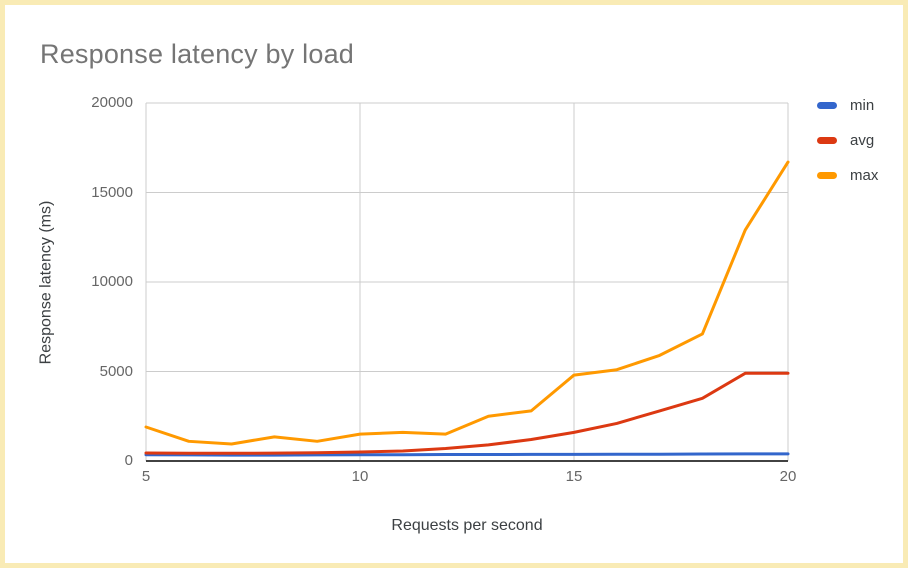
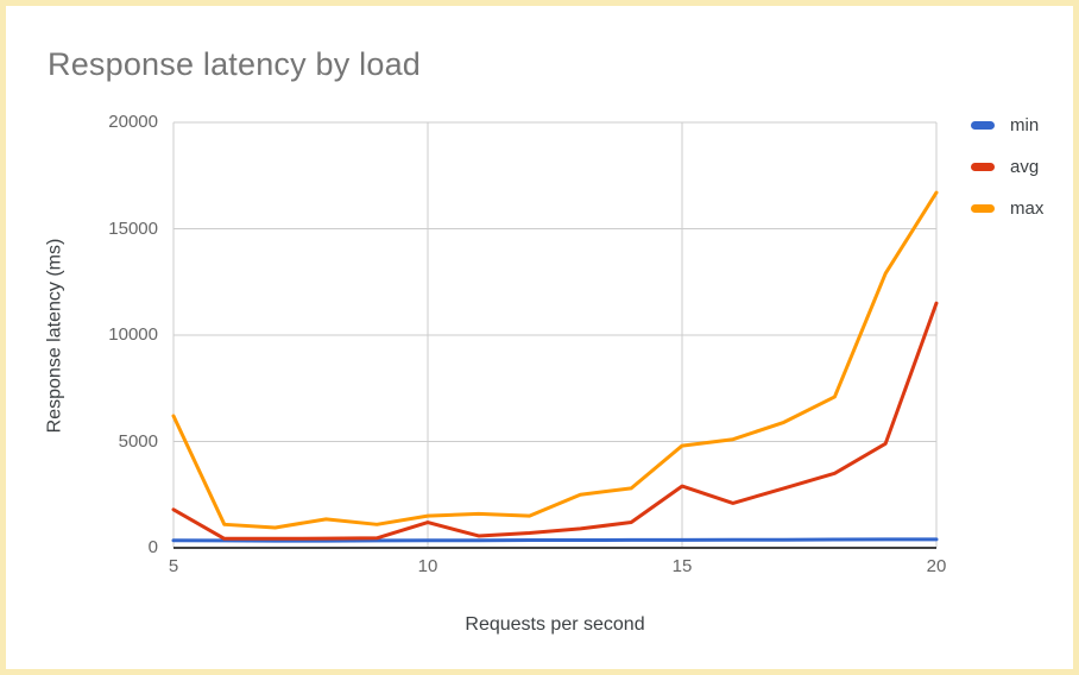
avg/5: 400 -> 1800
max/5: 1900 -> 6200
avg/10: 500 -> 1200
avg/15: 1600 -> 2900
avg/20: 4900 -> 11500
